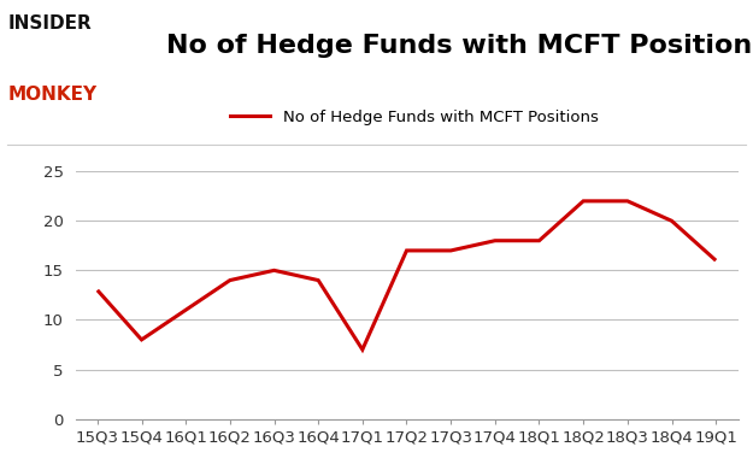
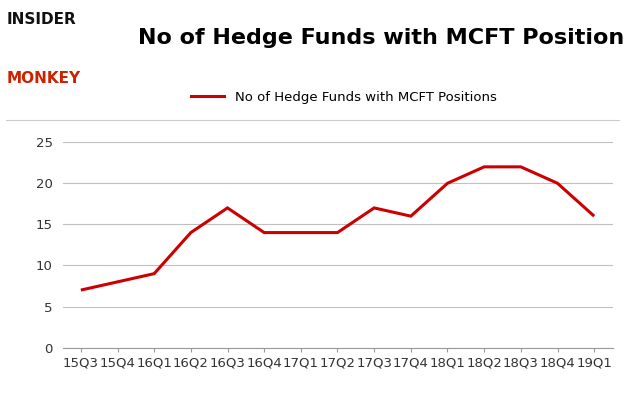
15Q3: 13 -> 7
16Q1: 11 -> 9
16Q3: 15 -> 17
17Q1: 7 -> 14
17Q2: 17 -> 14
17Q4: 18 -> 16
18Q1: 18 -> 20
